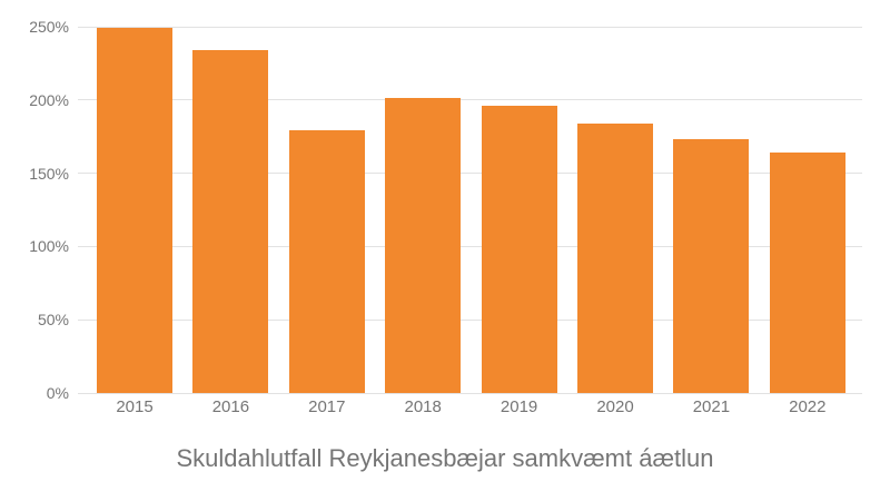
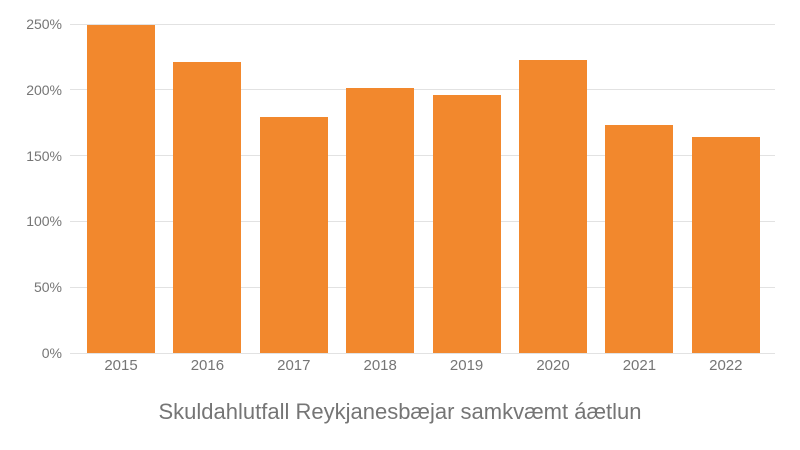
2016: 234% -> 221%
2020: 184% -> 223%
